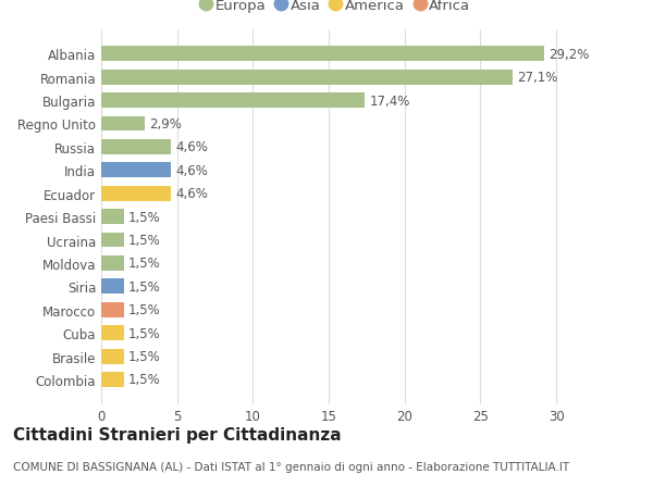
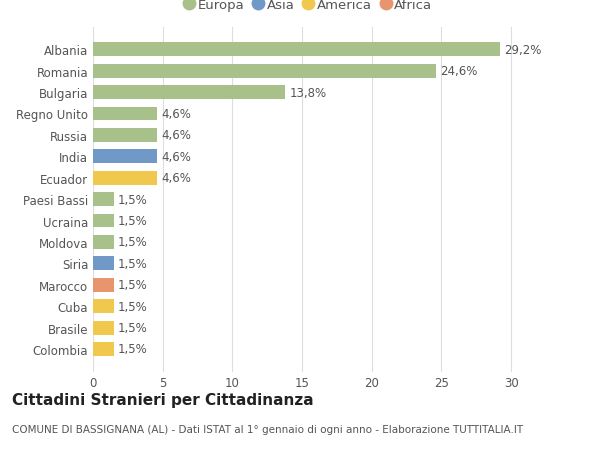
Romania: 27,1% -> 24,6%
Bulgaria: 17,4% -> 13,8%
Regno Unito: 2,9% -> 4,6%
